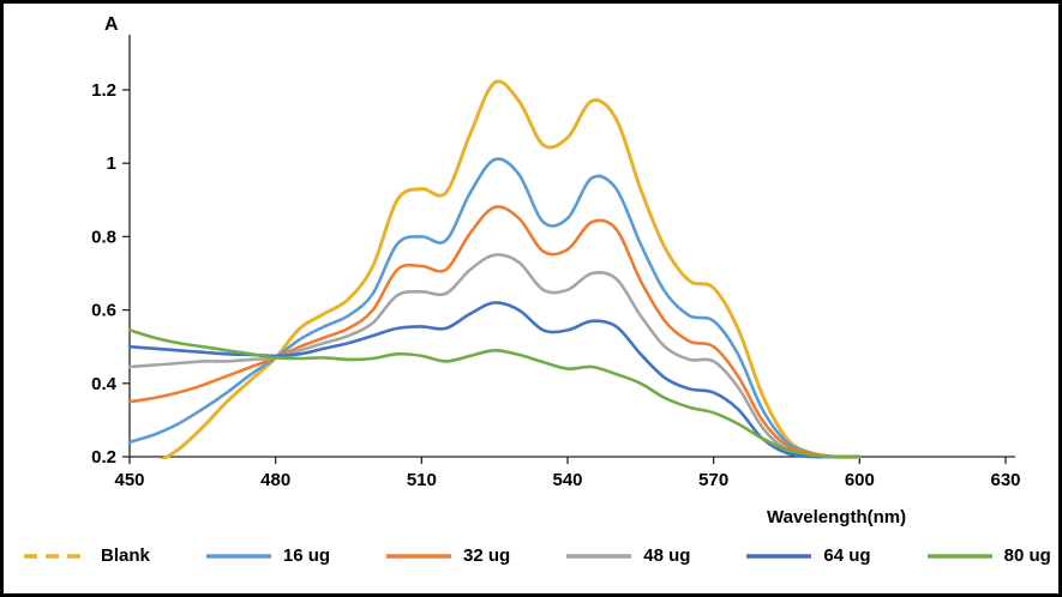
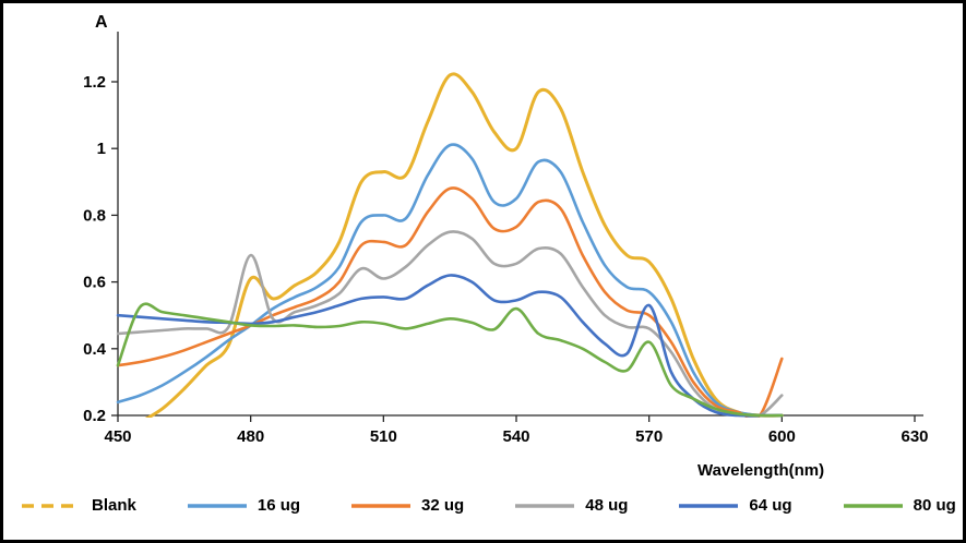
80 ug/450: 0.55 -> 0.35
Blank/480: 0.47 -> 0.61
48 ug/480: 0.47 -> 0.68
48 ug/510: 0.65 -> 0.61
Blank/540: 1.07 -> 1.00
80 ug/540: 0.44 -> 0.52
64 ug/570: 0.38 -> 0.53
80 ug/570: 0.32 -> 0.42
32 ug/600: 0.20 -> 0.37
48 ug/600: 0.20 -> 0.26
